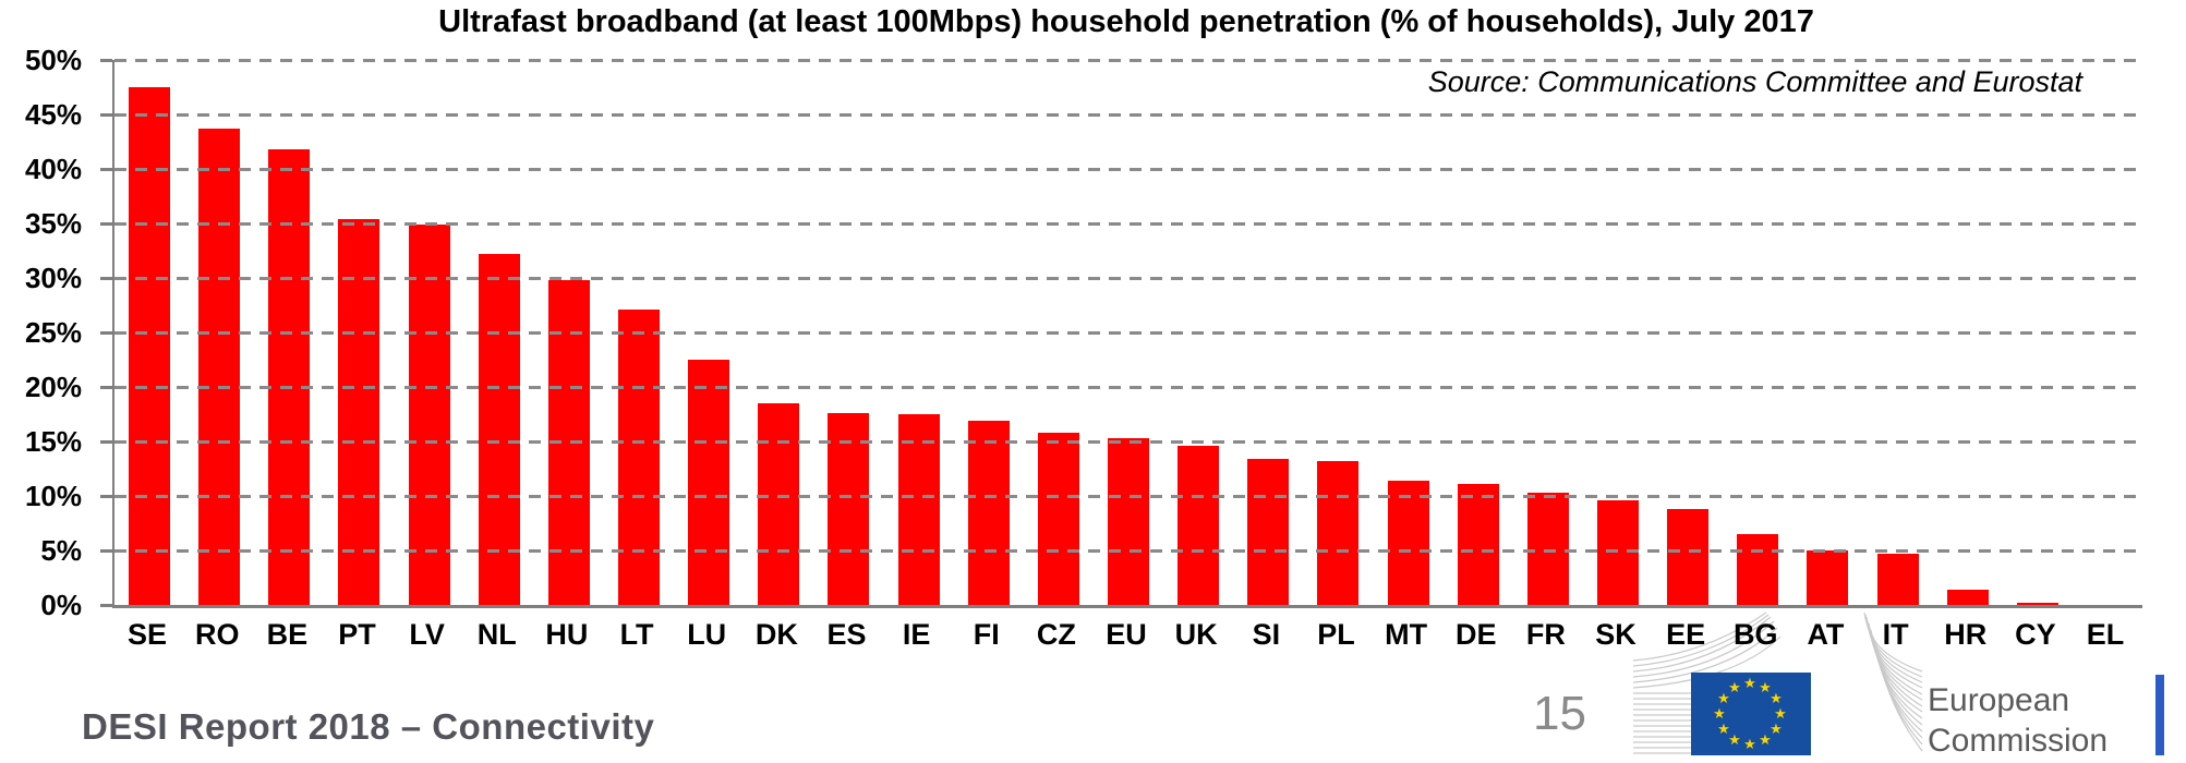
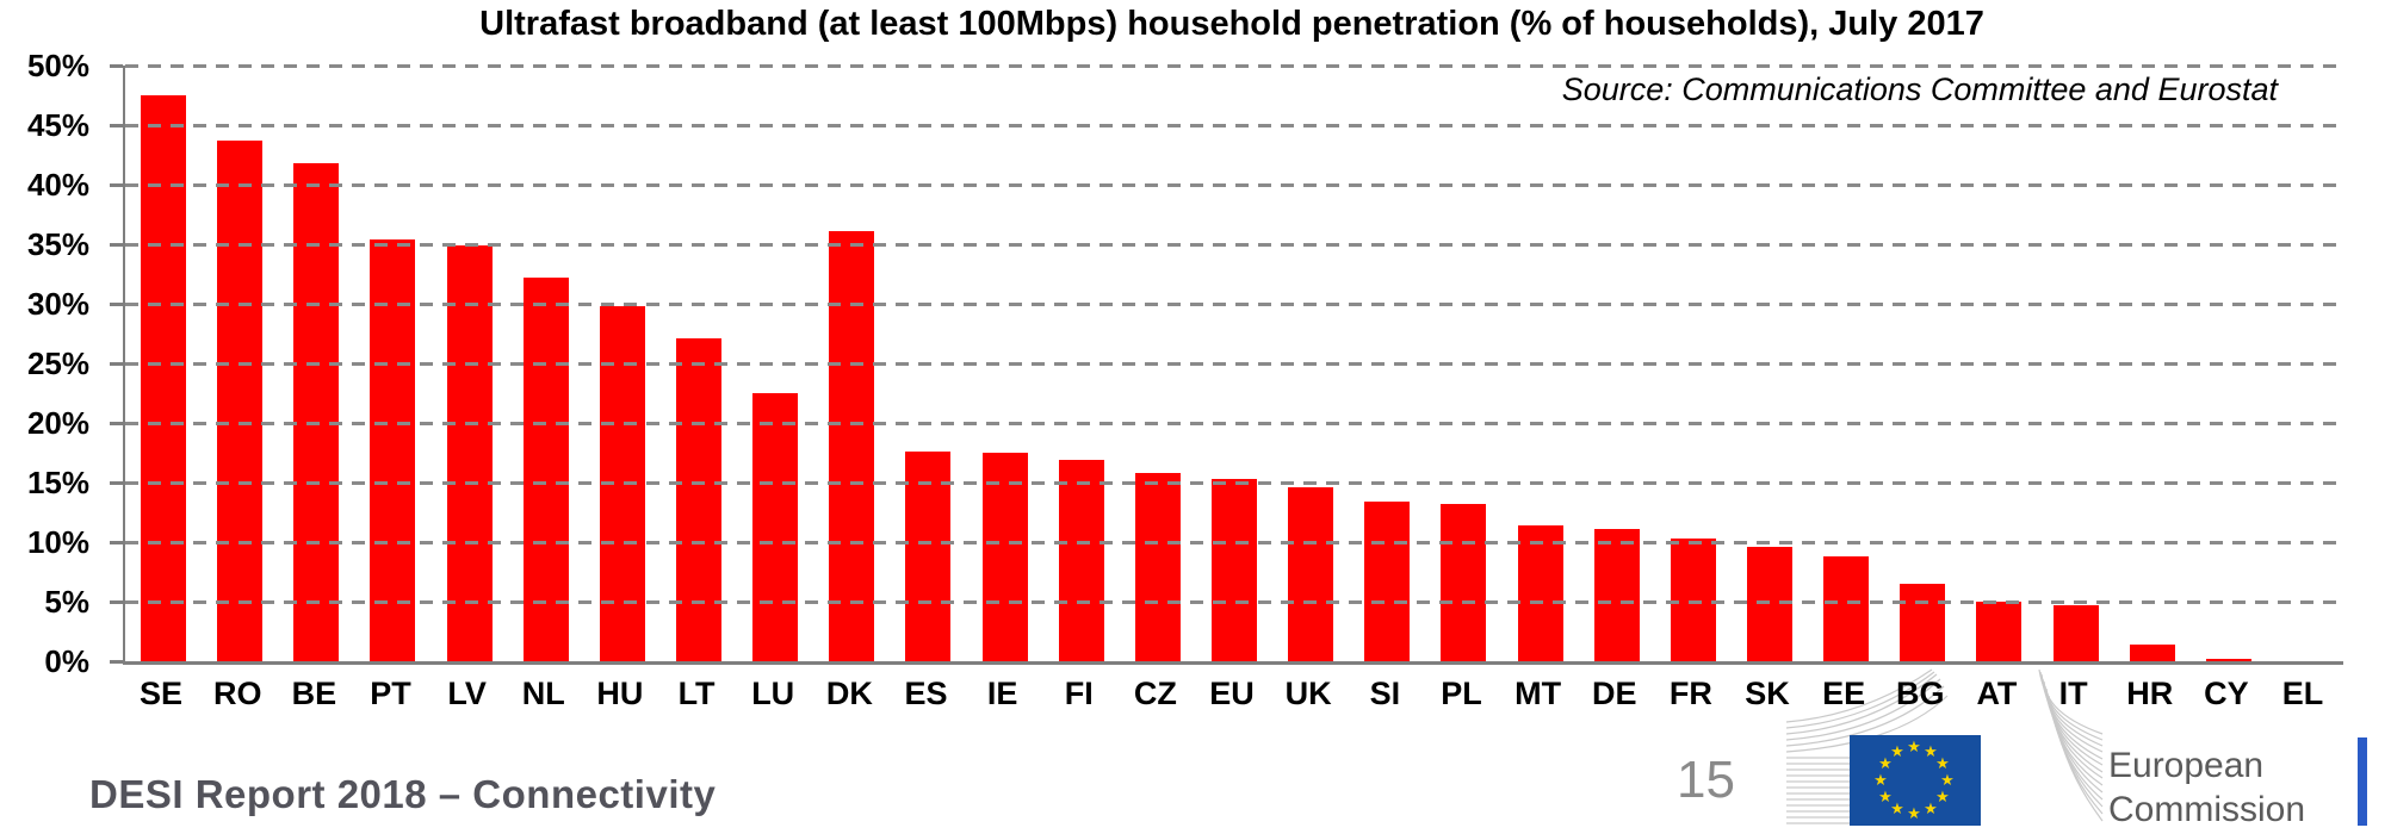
DK: 18.5% -> 36.1%
